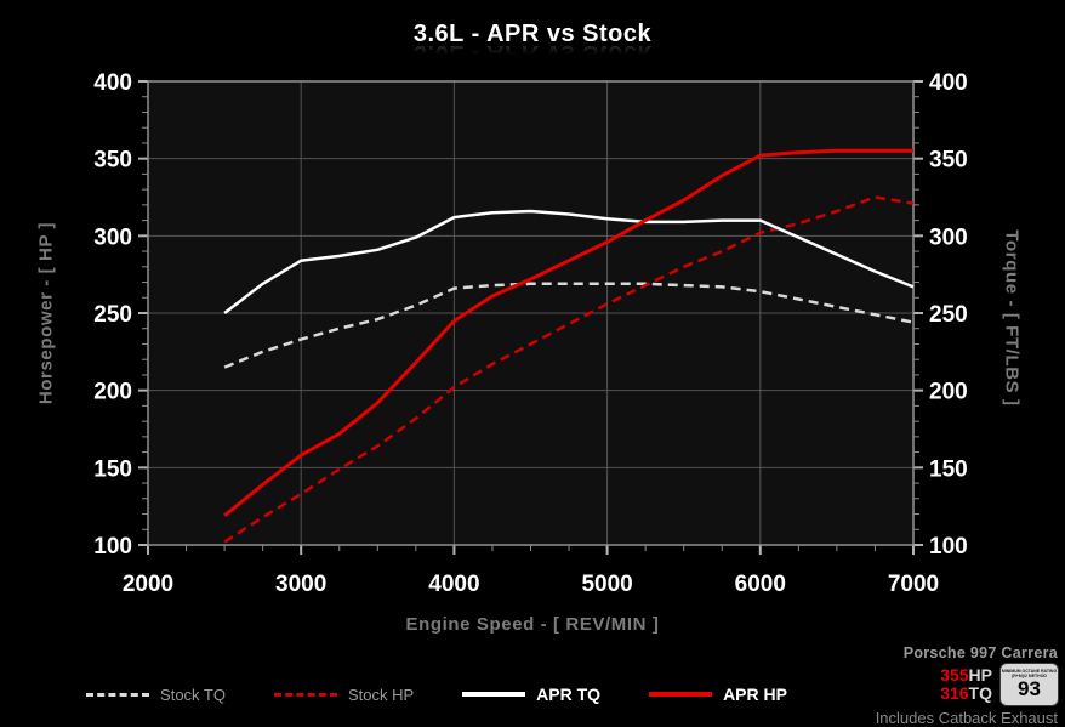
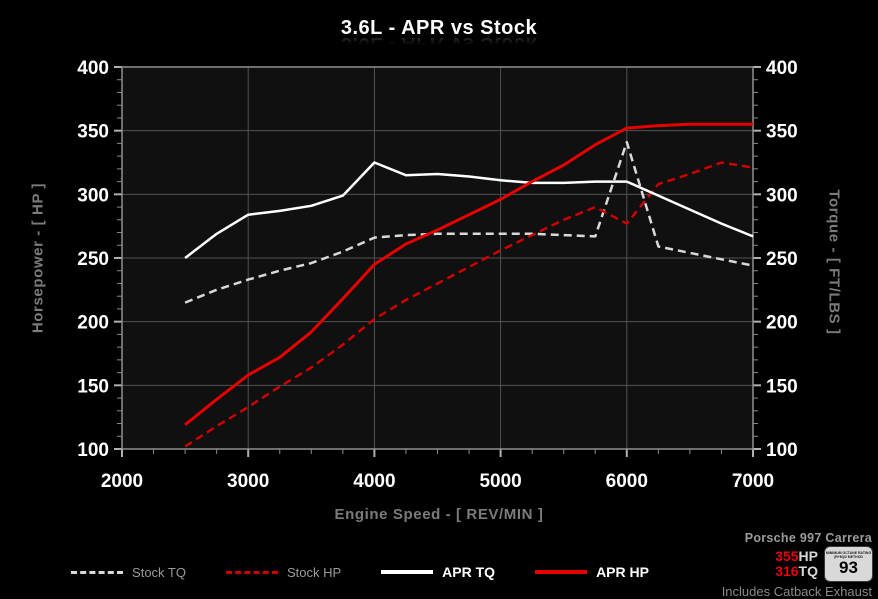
APR TQ/4000: 312 -> 325
Stock TQ/6000: 264 -> 341
Stock HP/6000: 302 -> 277
